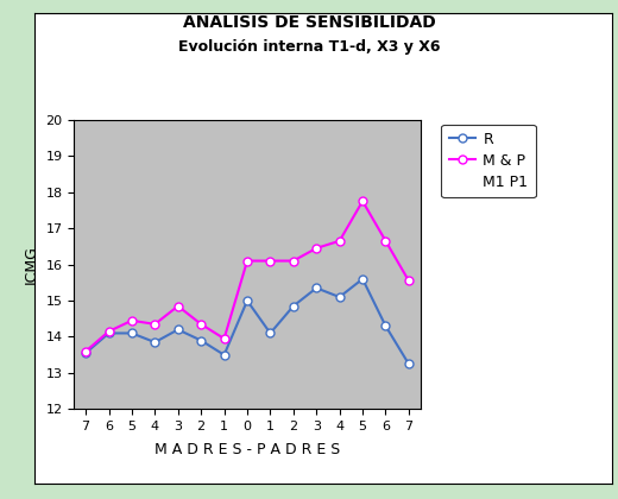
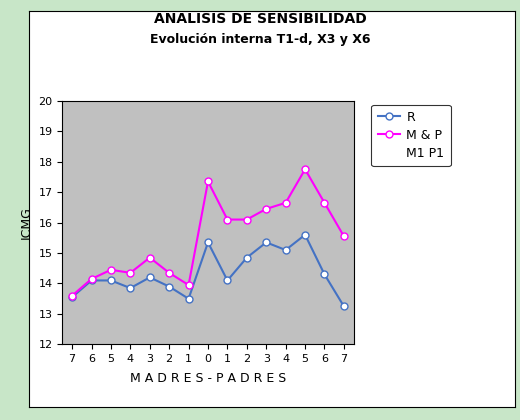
R/0: 15.00 -> 15.35
M & P/0: 16.10 -> 17.35
